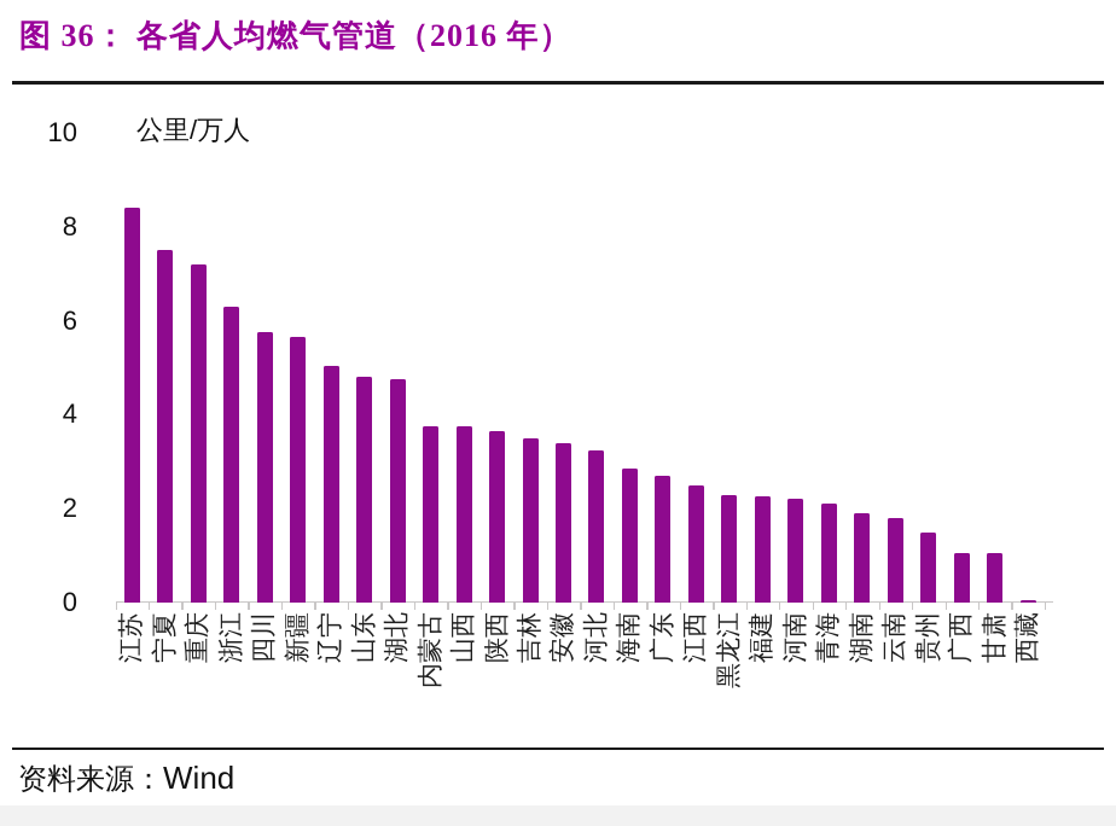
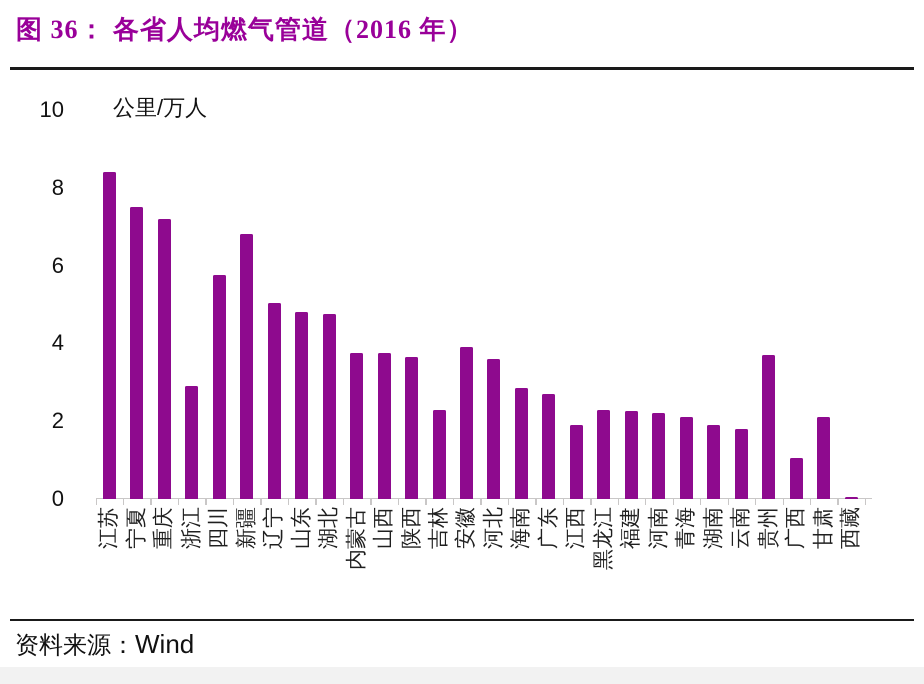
浙江: 6.3 -> 2.9
新疆: 5.7 -> 6.8
吉林: 3.5 -> 2.3
安徽: 3.4 -> 3.9
河北: 3.2 -> 3.6
江西: 2.5 -> 1.9
贵州: 1.5 -> 3.7
甘肃: 1.1 -> 2.1
